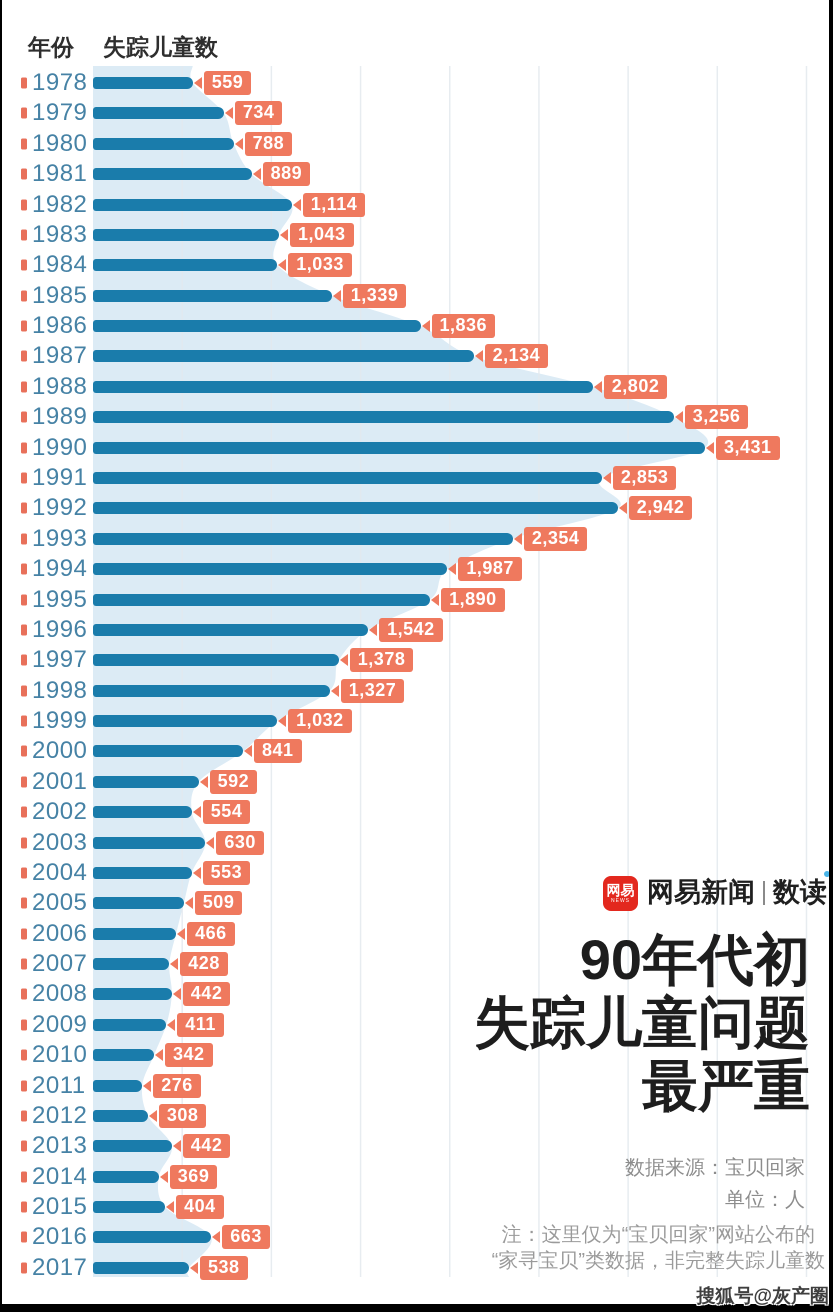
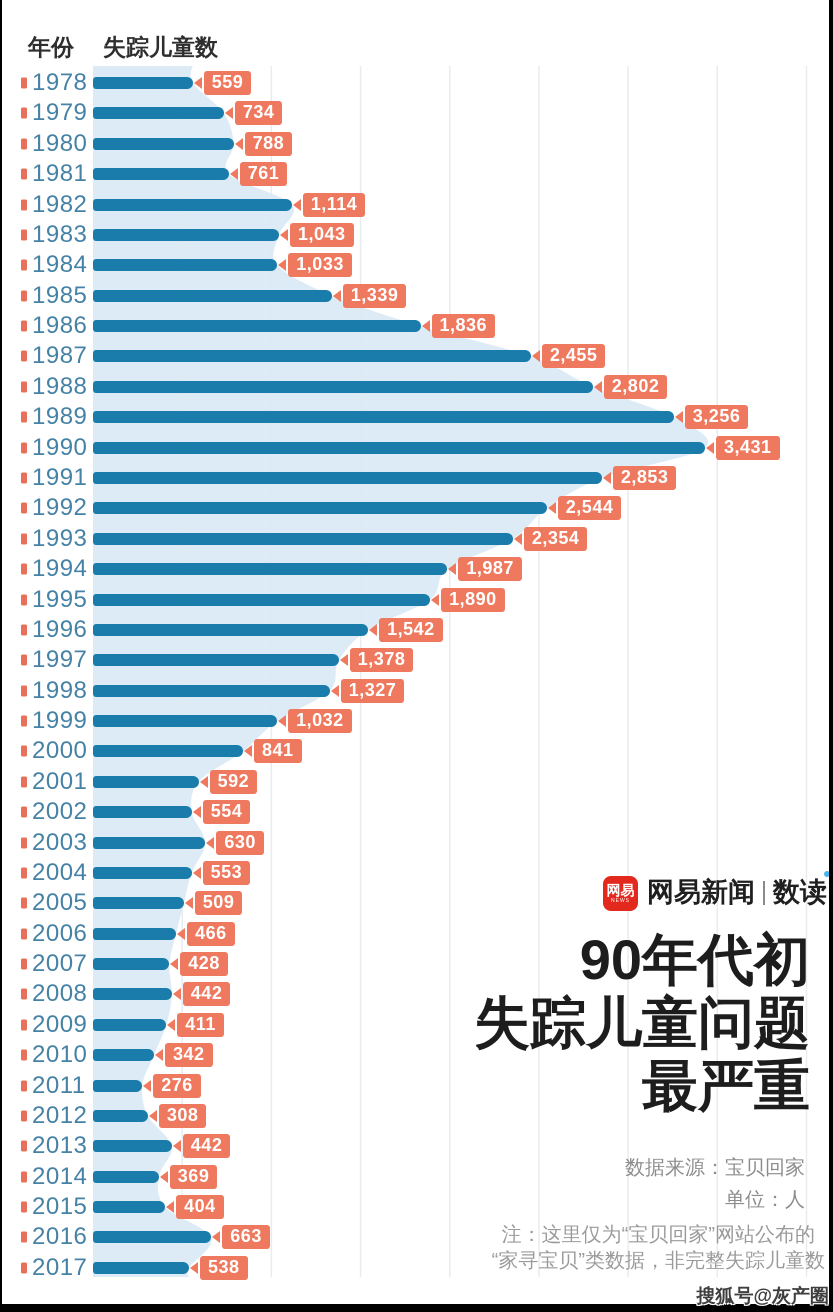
1981: 889 -> 761
1987: 2,134 -> 2,455
1992: 2,942 -> 2,544
